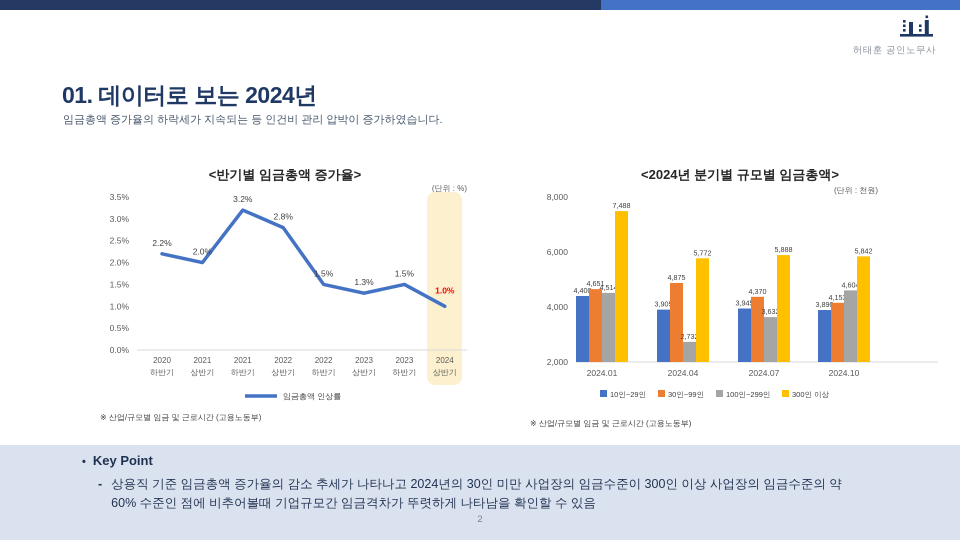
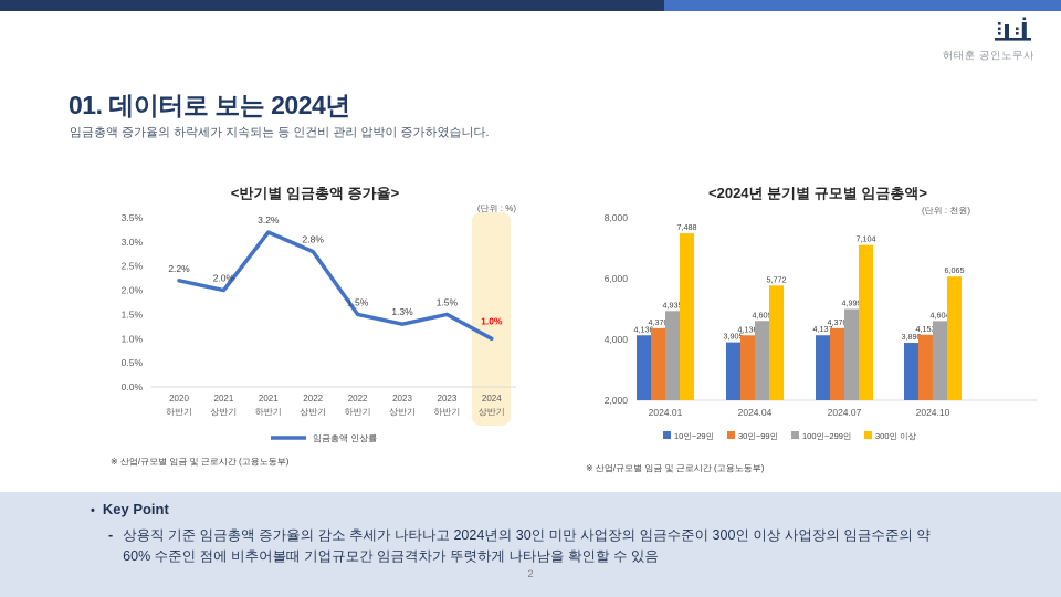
<2024년 분기별 규모별 임금총액>/10인~29인/2024.01: 4,400 -> 4,136
<2024년 분기별 규모별 임금총액>/30인~99인/2024.01: 4,651 -> 4,370
<2024년 분기별 규모별 임금총액>/100인~299인/2024.01: 4,514 -> 4,935
<2024년 분기별 규모별 임금총액>/30인~99인/2024.04: 4,875 -> 4,136
<2024년 분기별 규모별 임금총액>/100인~299인/2024.04: 2,732 -> 4,609
<2024년 분기별 규모별 임금총액>/10인~29인/2024.07: 3,945 -> 4,137
<2024년 분기별 규모별 임금총액>/100인~299인/2024.07: 3,632 -> 4,999
<2024년 분기별 규모별 임금총액>/300인 이상/2024.07: 5,888 -> 7,104
<2024년 분기별 규모별 임금총액>/300인 이상/2024.10: 5,842 -> 6,065
